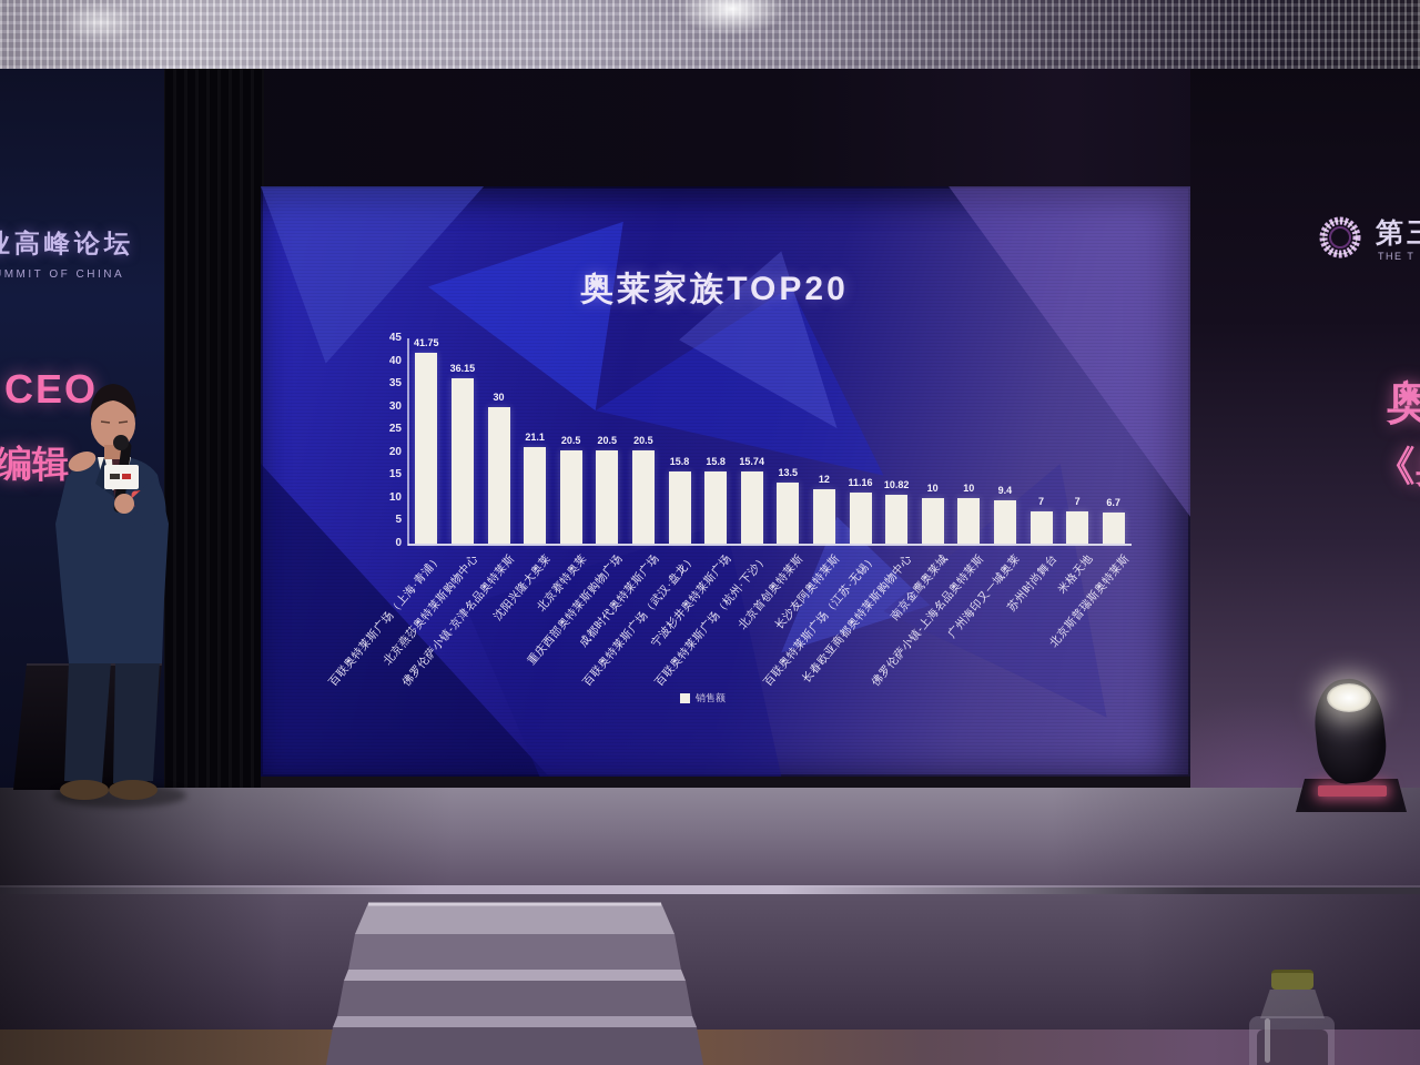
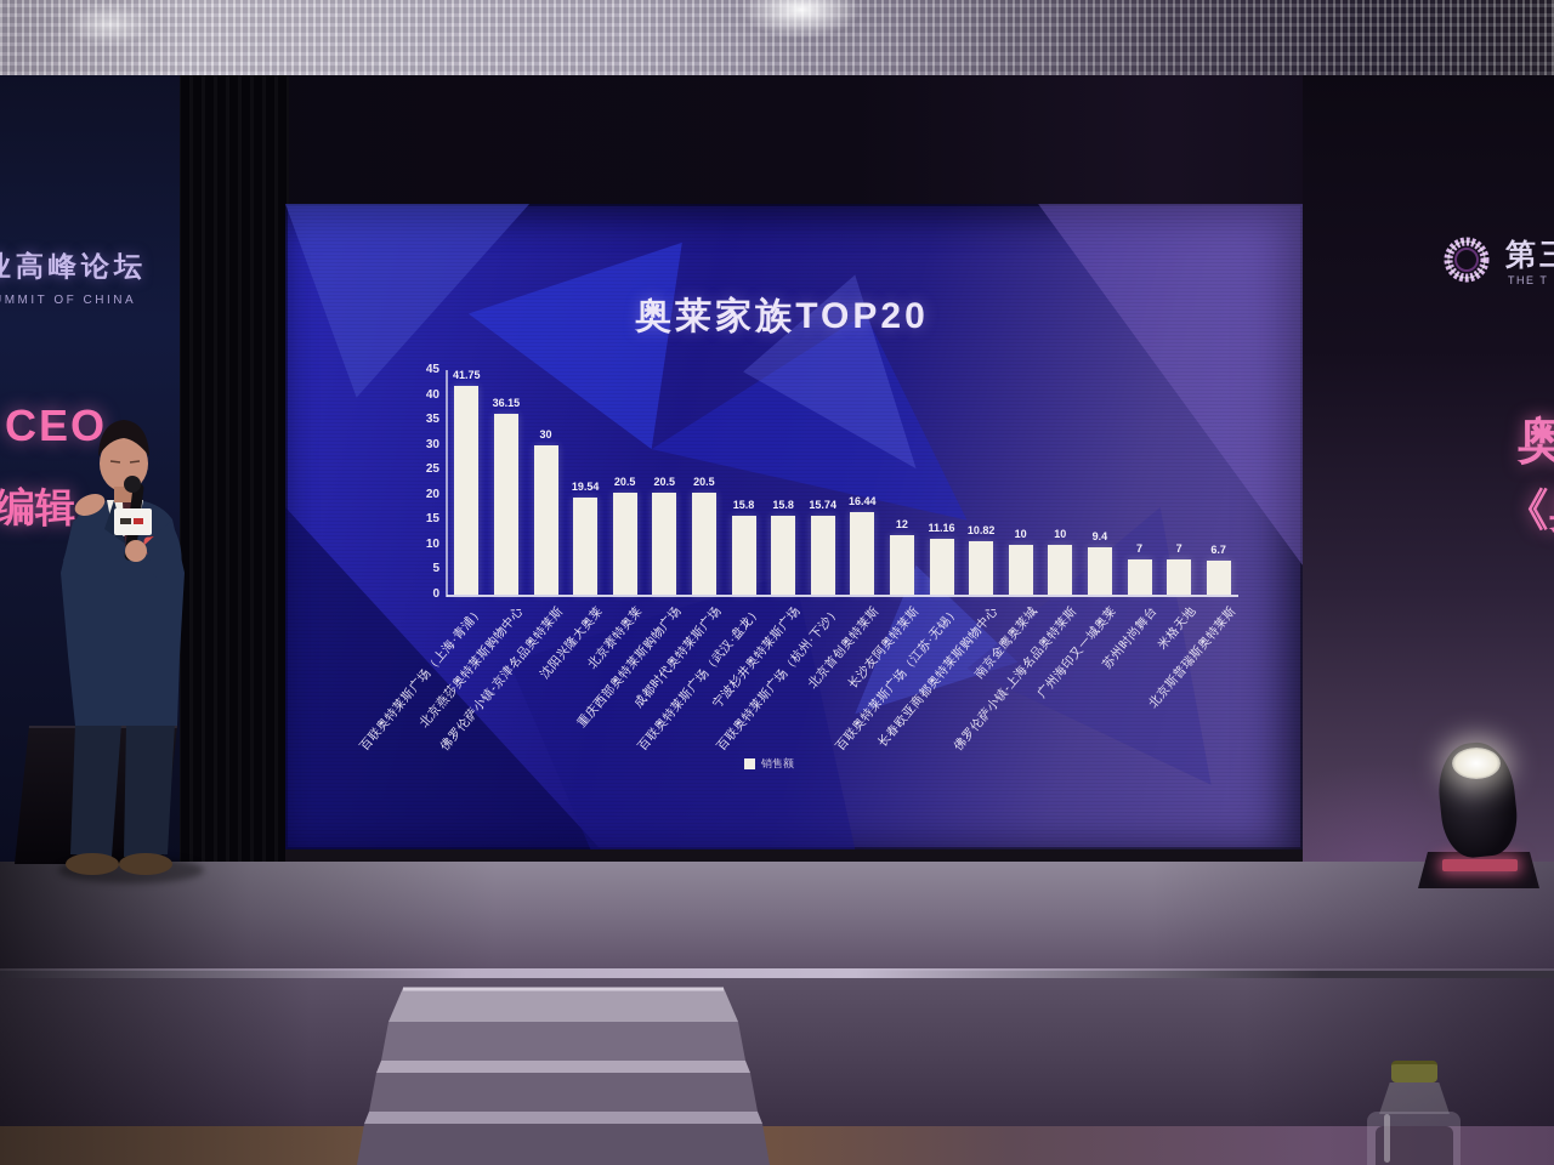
沈阳兴隆大奥莱: 21.1 -> 19.54
北京首创奥特莱斯: 13.5 -> 16.44
